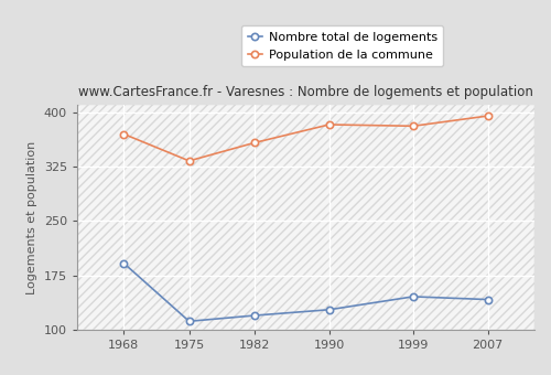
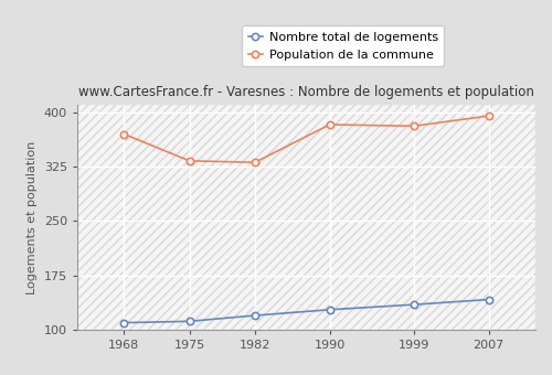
Nombre total de logements/1968: 192 -> 110
Population de la commune/1982: 358 -> 331
Nombre total de logements/1999: 146 -> 135
